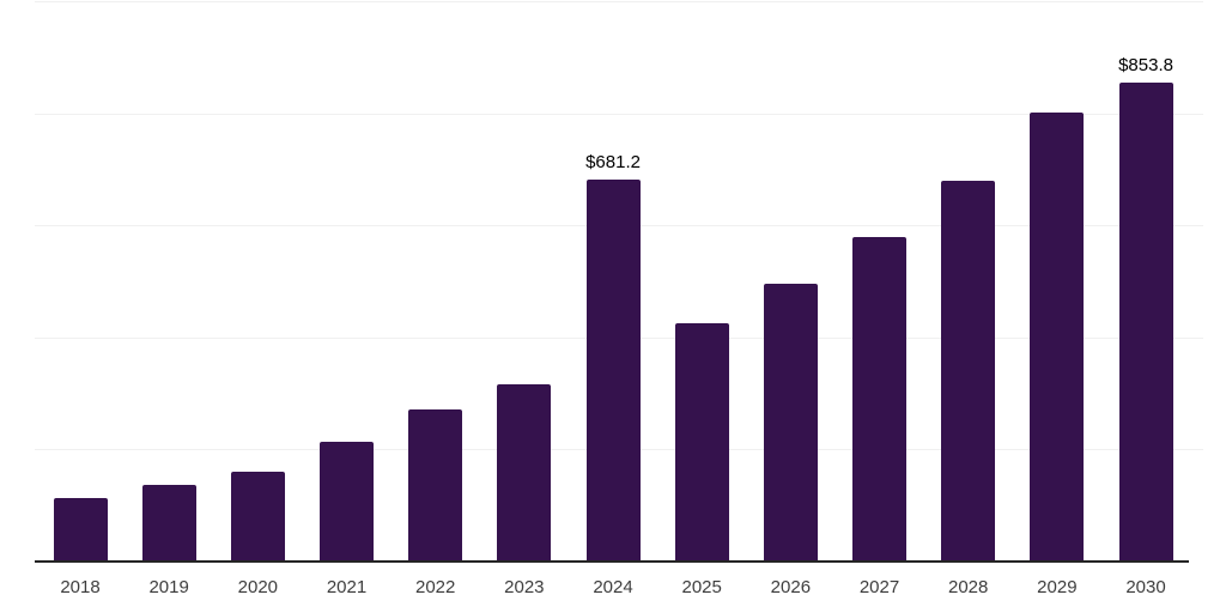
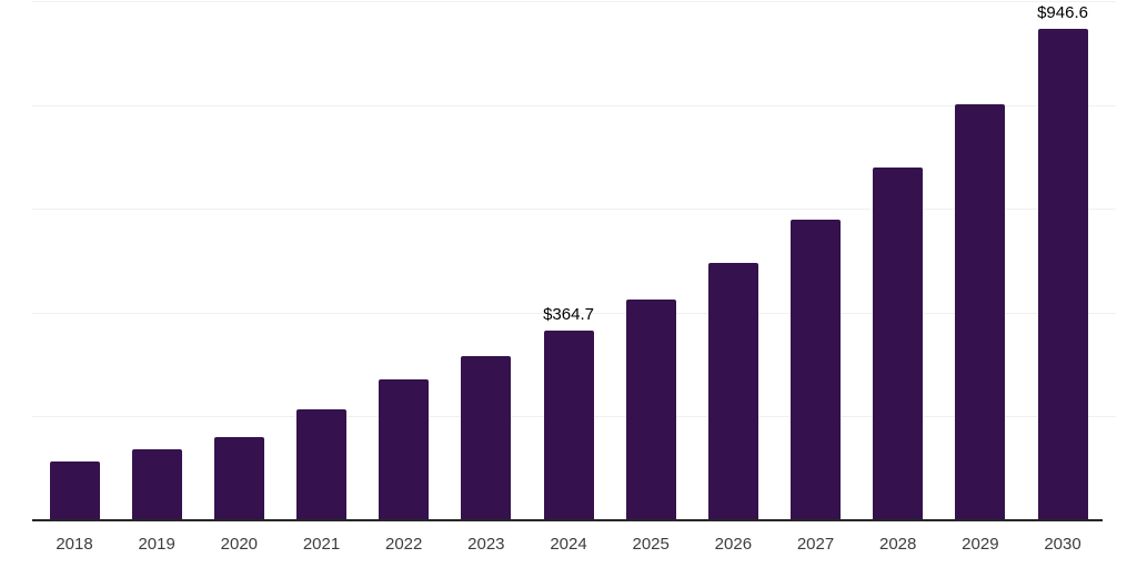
2024: $681.2 -> $364.7
2030: $853.8 -> $946.6
